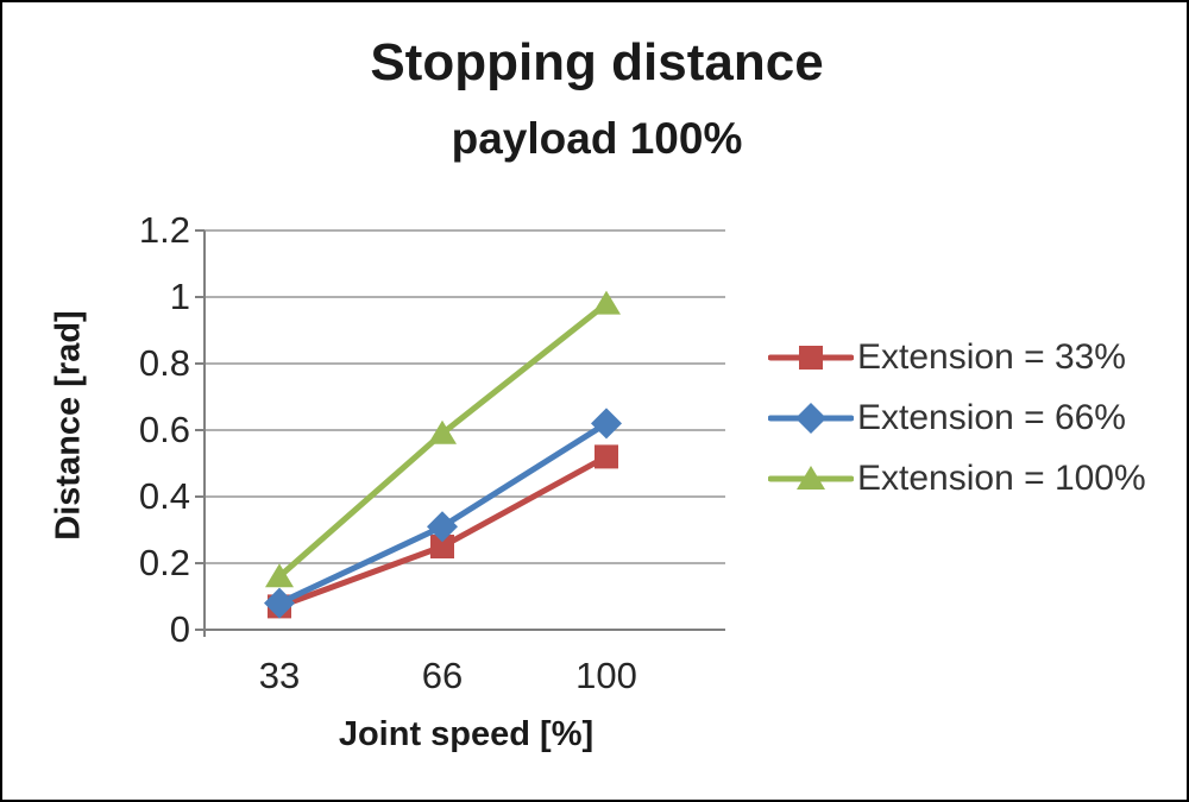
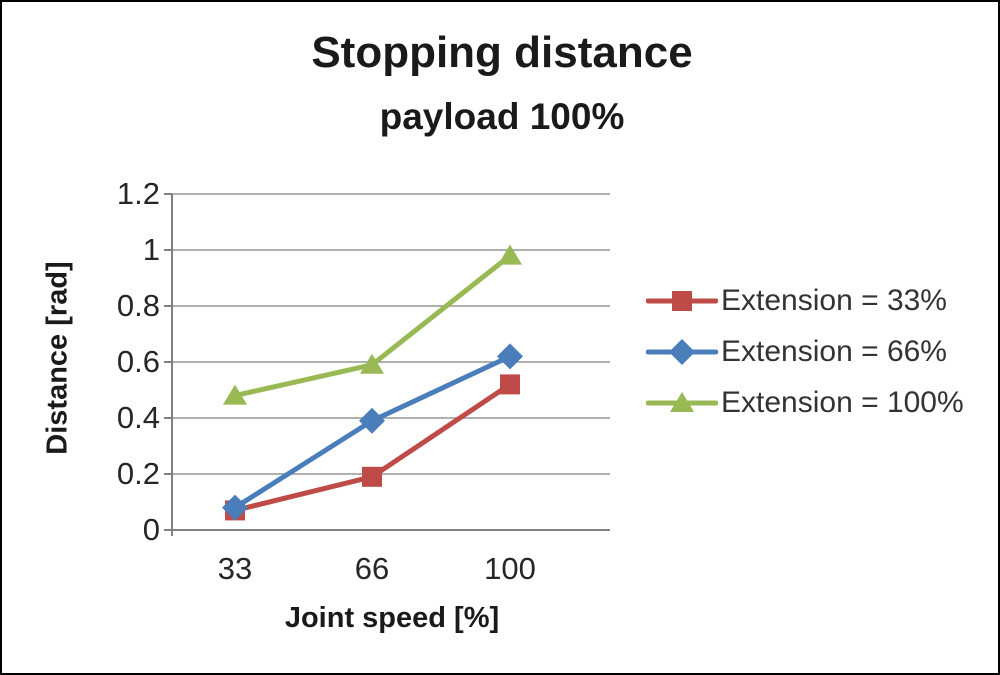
Extension = 100%/33: 0.16 -> 0.48
Extension = 33%/66: 0.25 -> 0.19
Extension = 66%/66: 0.31 -> 0.39
